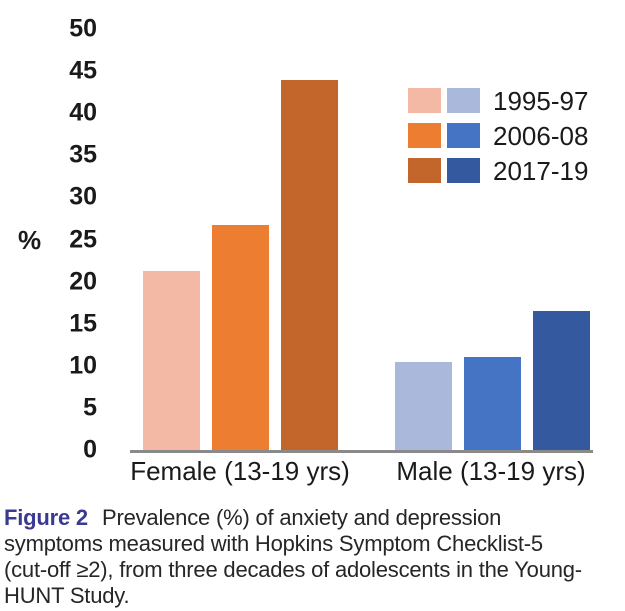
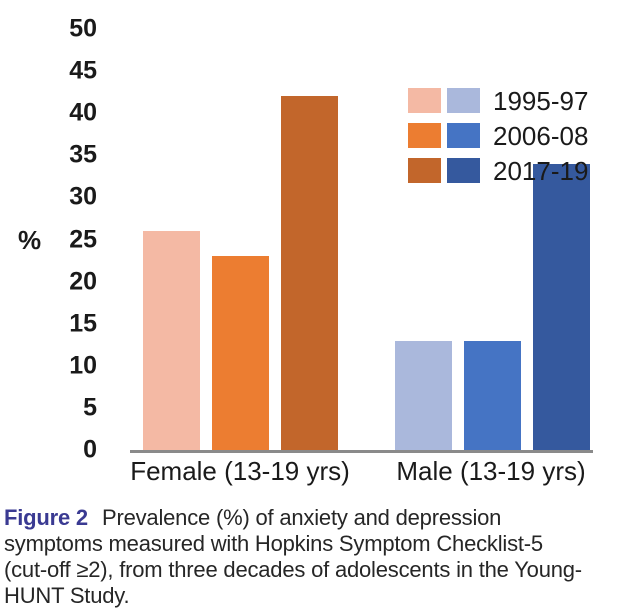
1995-97/Female (13-19 yrs): 21 -> 26
2006-08/Female (13-19 yrs): 27 -> 23
2017-19/Female (13-19 yrs): 44 -> 42
1995-97/Male (13-19 yrs): 10 -> 13
2006-08/Male (13-19 yrs): 11 -> 13
2017-19/Male (13-19 yrs): 16 -> 34
